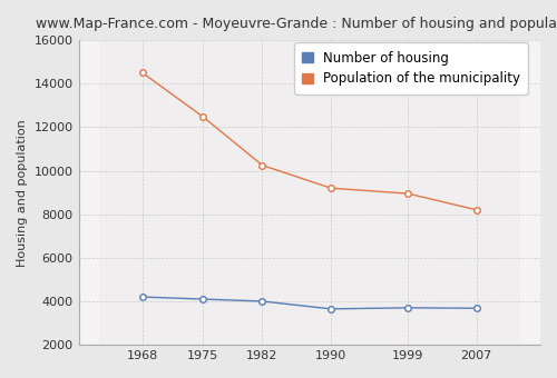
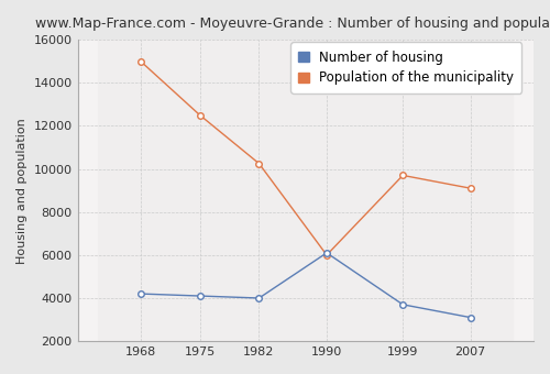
Population of the municipality/1968: 14500 -> 15000
Number of housing/1990: 3600 -> 6100
Population of the municipality/1990: 9200 -> 6000
Population of the municipality/1999: 9000 -> 9700
Number of housing/2007: 3700 -> 3100
Population of the municipality/2007: 8200 -> 9100
